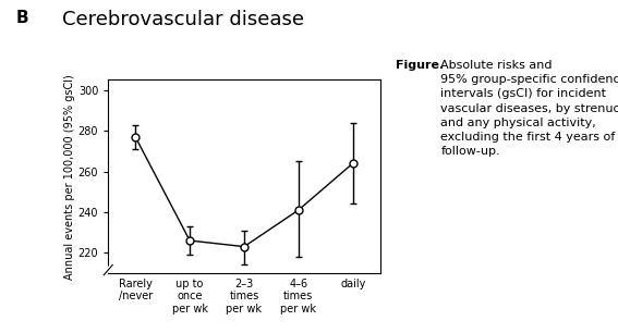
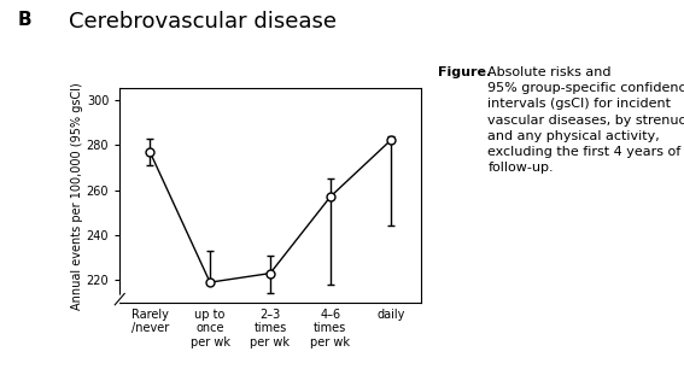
up to once per wk: 226 -> 219
4–6 times per wk: 241 -> 257
daily: 264 -> 282
